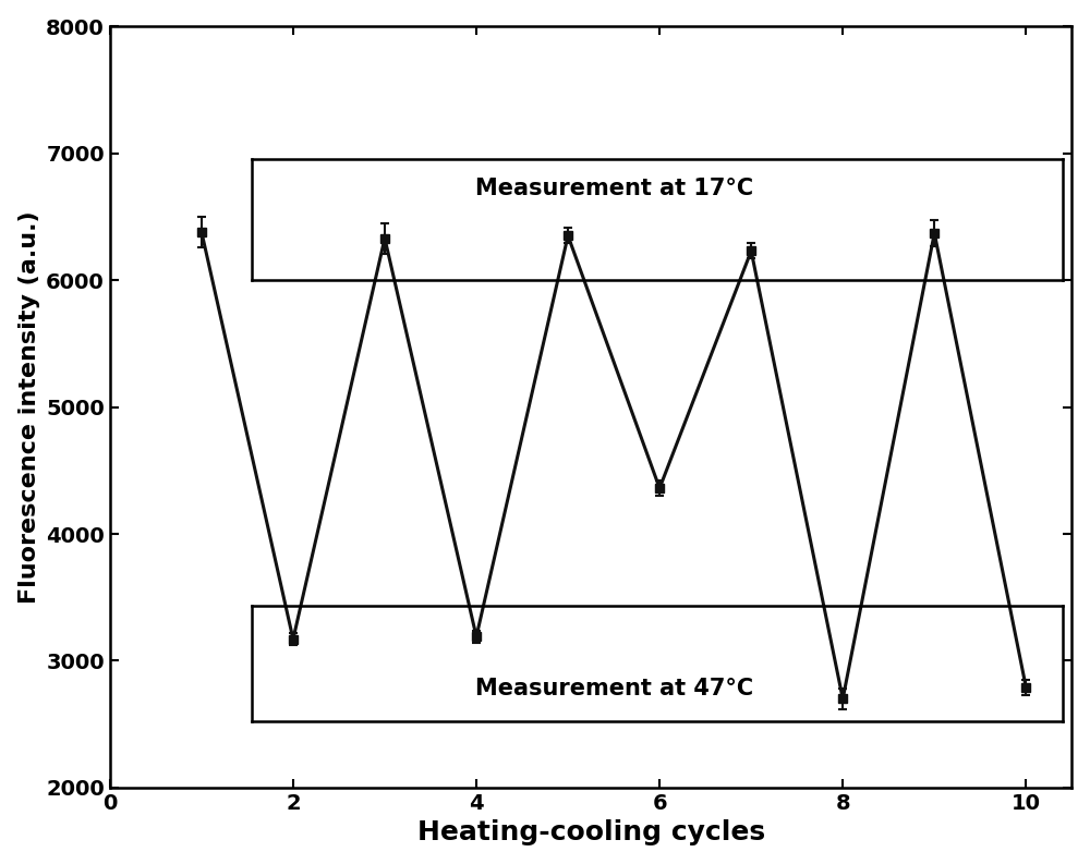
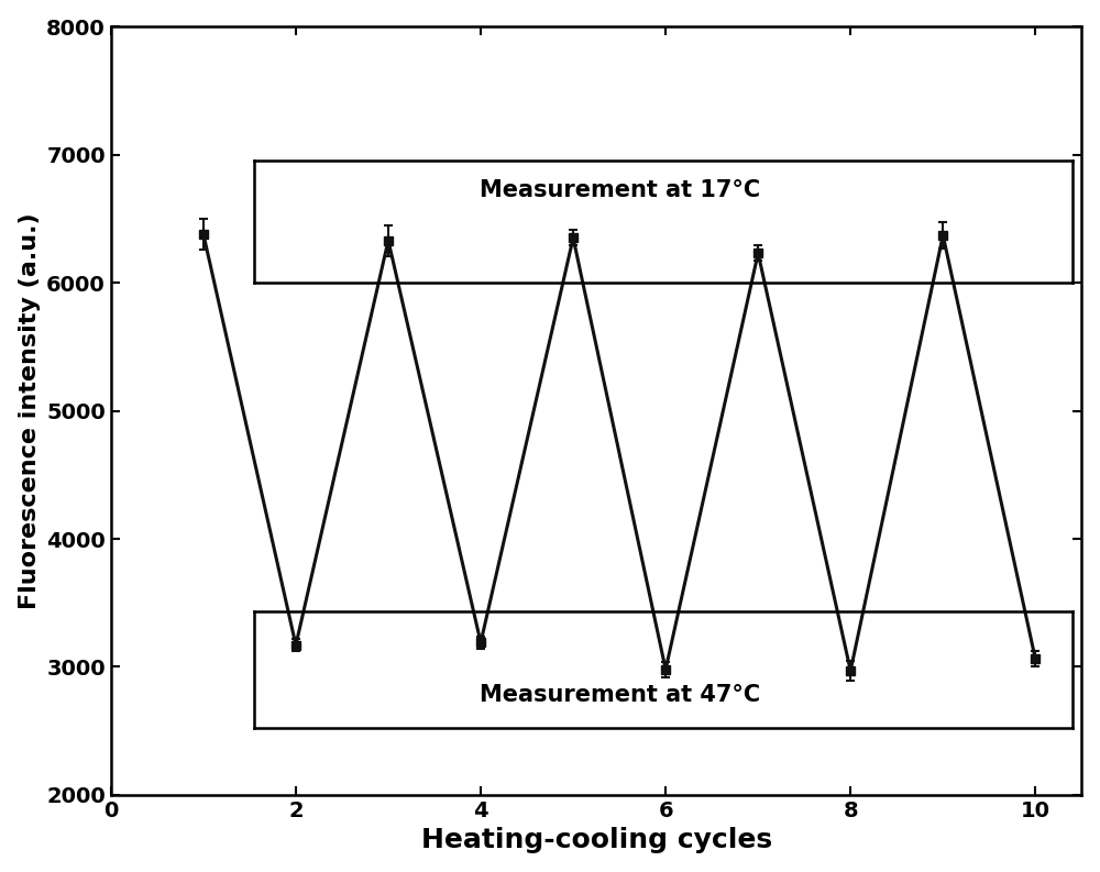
6: 4360 -> 2980
8: 2700 -> 2970
10: 2790 -> 3060
